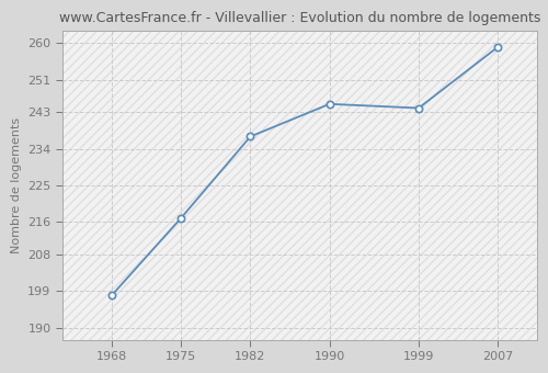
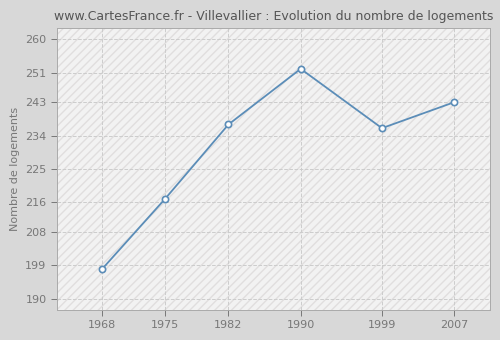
1990: 245 -> 252
1999: 244 -> 236
2007: 259 -> 243
